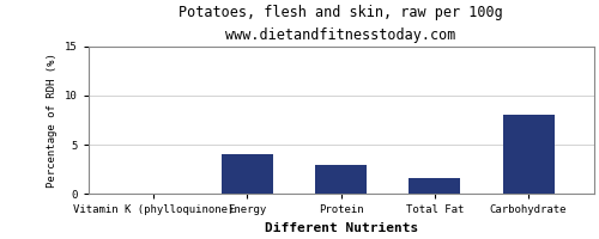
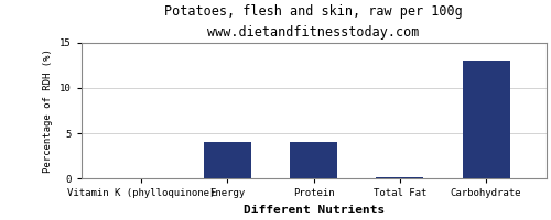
Protein: 3.0 -> 4.0
Total Fat: 1.6 -> 0.2
Carbohydrate: 8.0 -> 13.0
